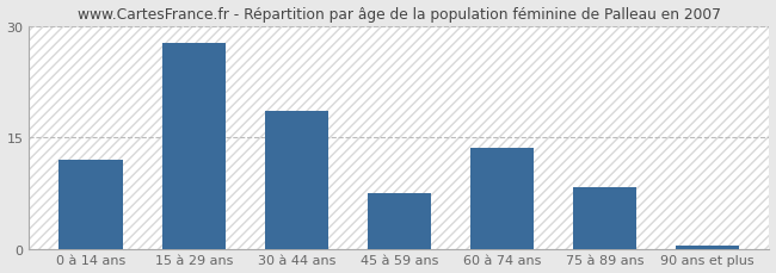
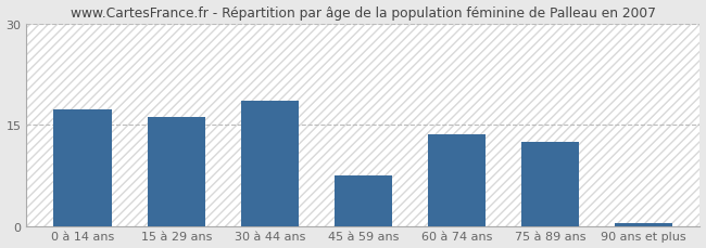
0 à 14 ans: 12.0 -> 17.2
15 à 29 ans: 27.6 -> 16.1
75 à 89 ans: 8.2 -> 12.4
